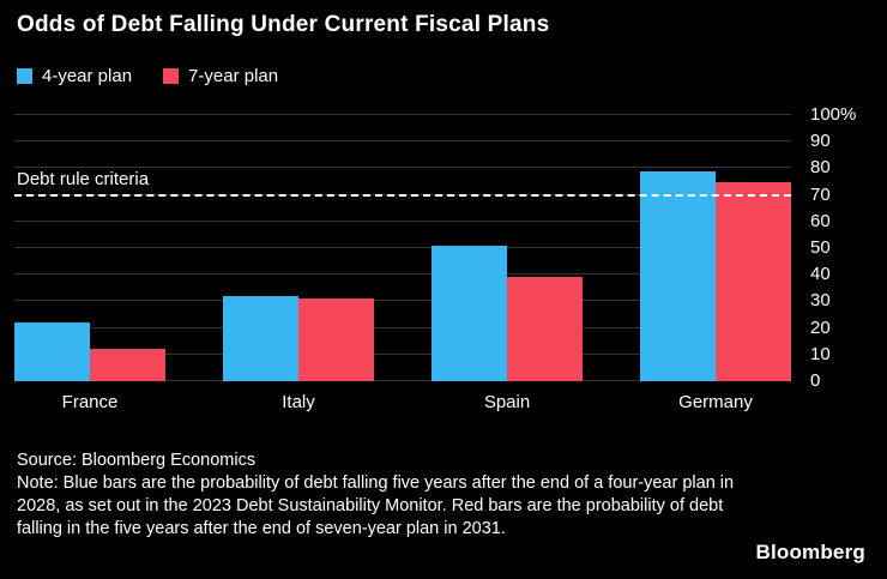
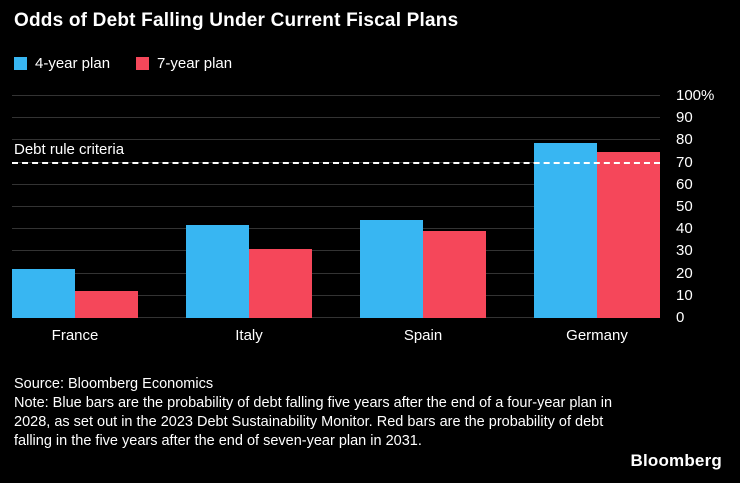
4-year plan/Italy: 32% -> 42%
4-year plan/Spain: 51% -> 44%
